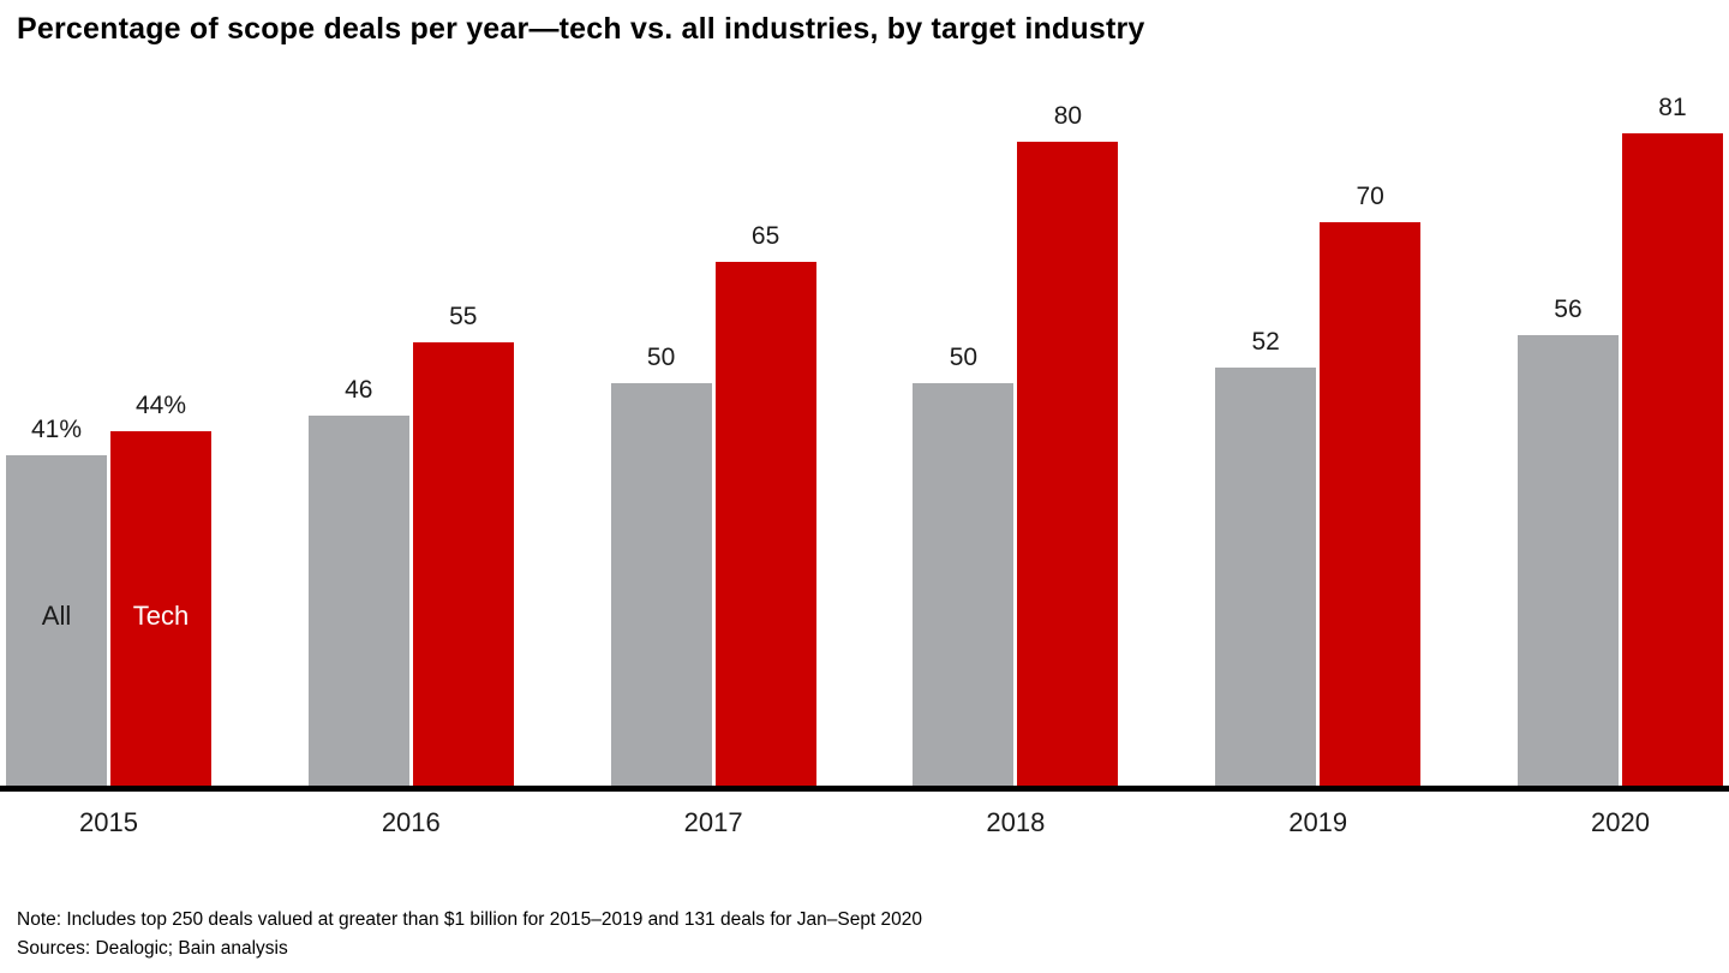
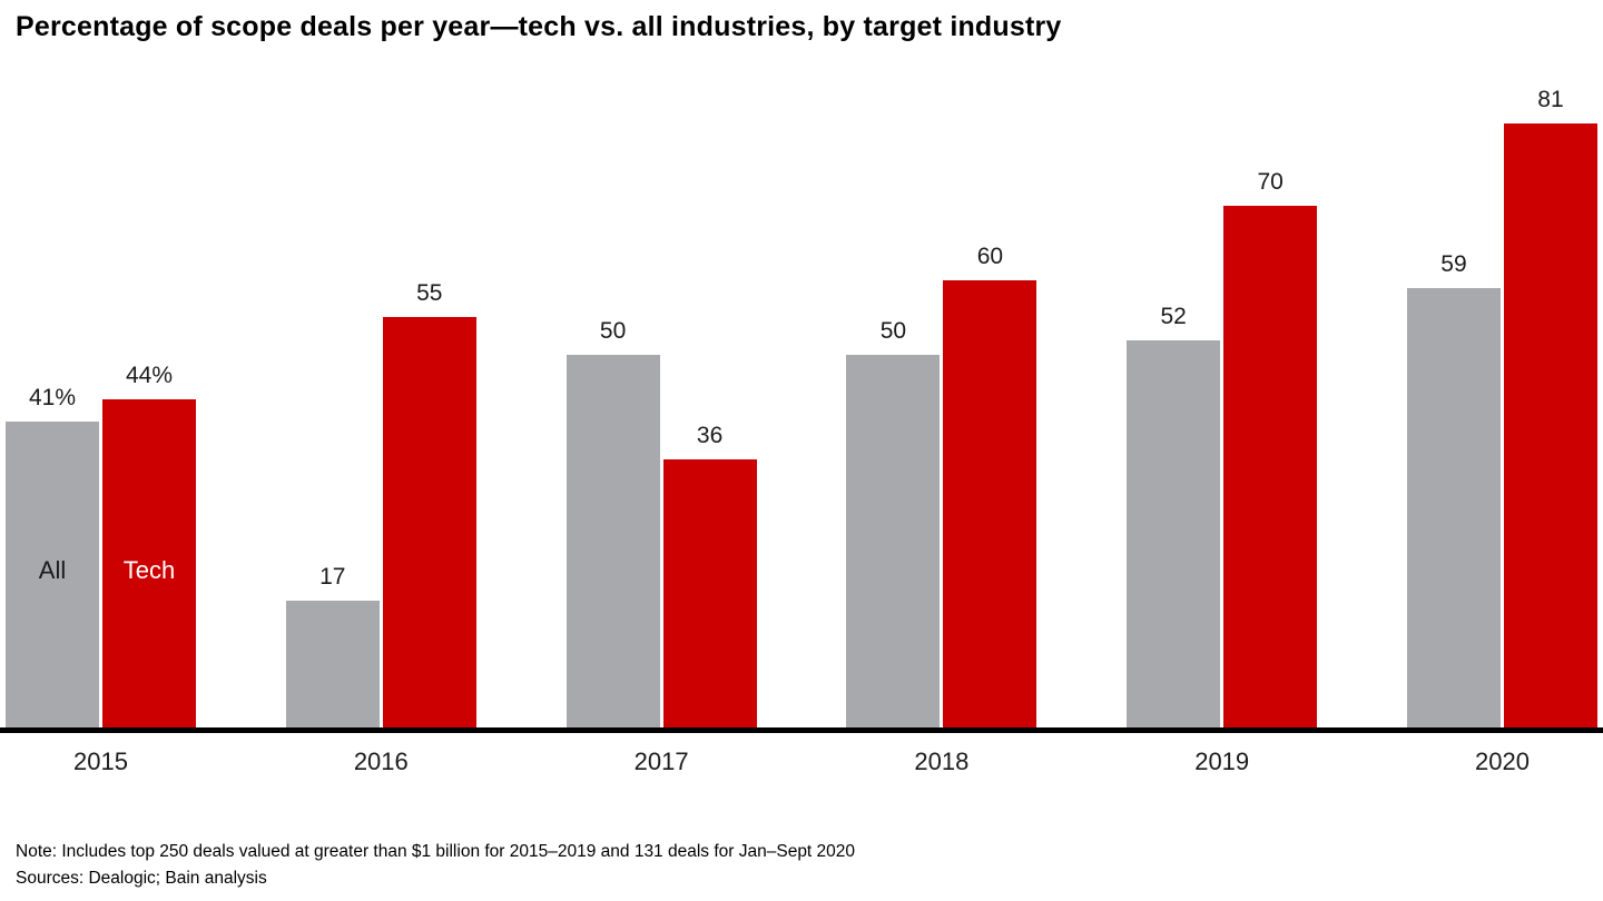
All/2016: 46 -> 17
Tech/2017: 65 -> 36
Tech/2018: 80 -> 60
All/2020: 56 -> 59
